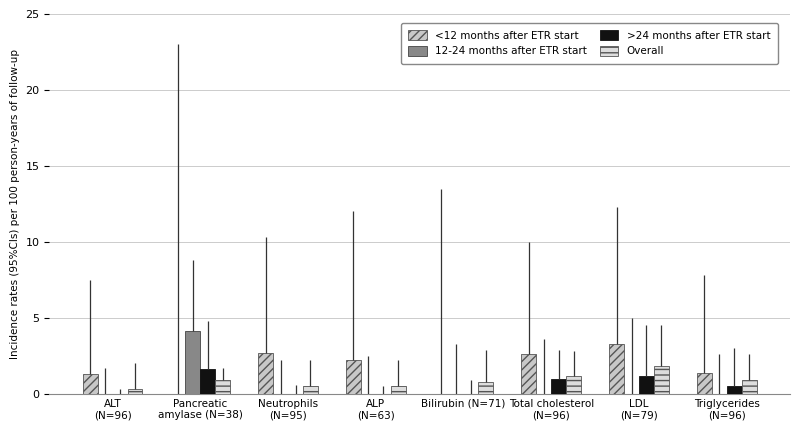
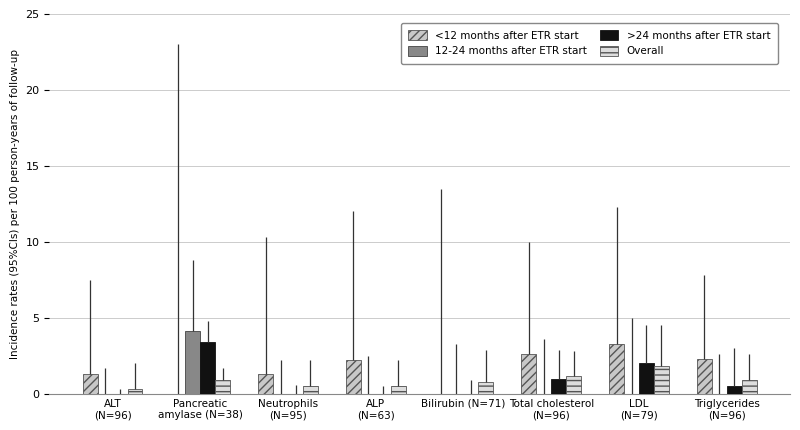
>24 months after ETR start/Pancreatic amylase (N=38): 1.6 -> 3.4
<12 months after ETR start/Neutrophils (N=95): 2.7 -> 1.3
>24 months after ETR start/LDL (N=79): 1.2 -> 2.0
<12 months after ETR start/Triglycerides (N=96): 1.4 -> 2.3
